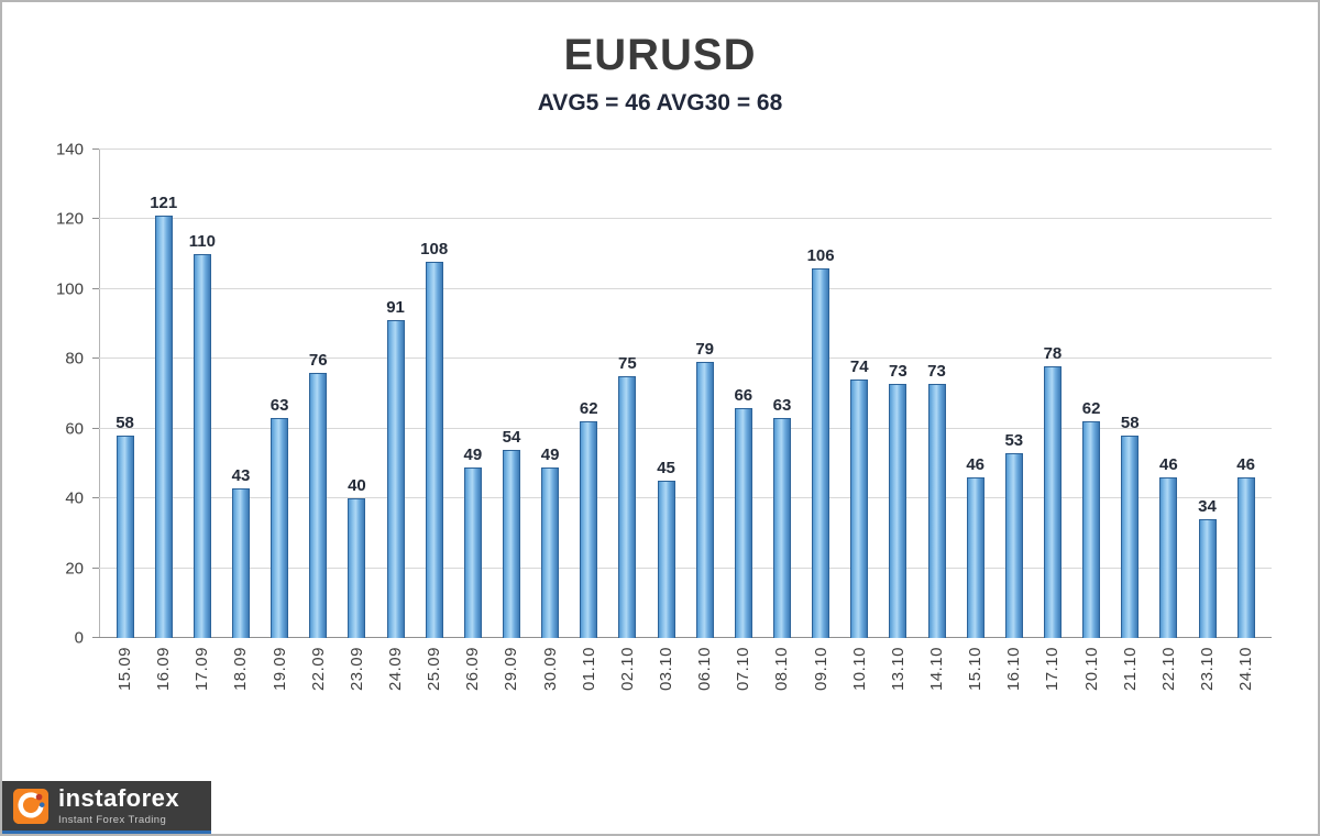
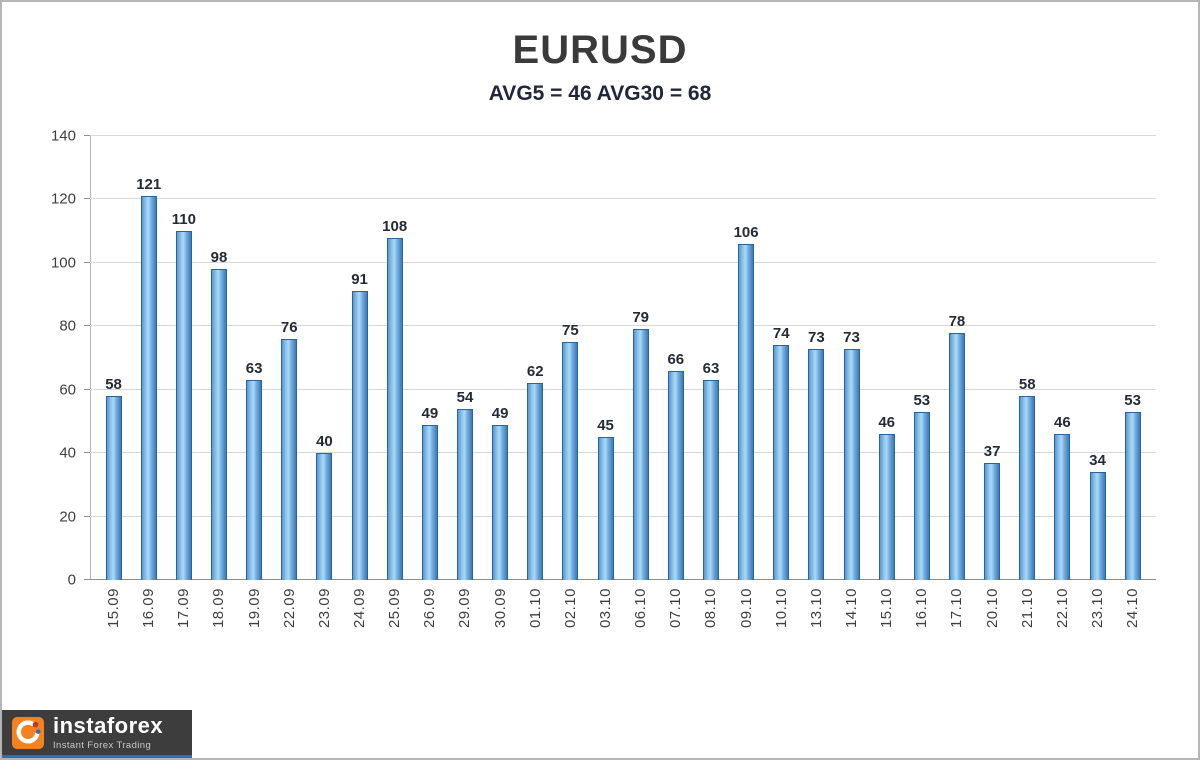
18.09: 43 -> 98
20.10: 62 -> 37
24.10: 46 -> 53
